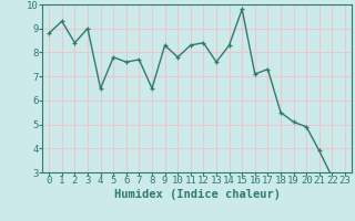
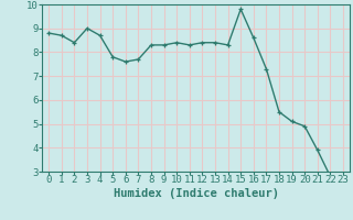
1: 9.3 -> 8.7
4: 6.5 -> 8.7
8: 6.5 -> 8.3
10: 7.8 -> 8.4
13: 7.6 -> 8.4
16: 7.1 -> 8.6
